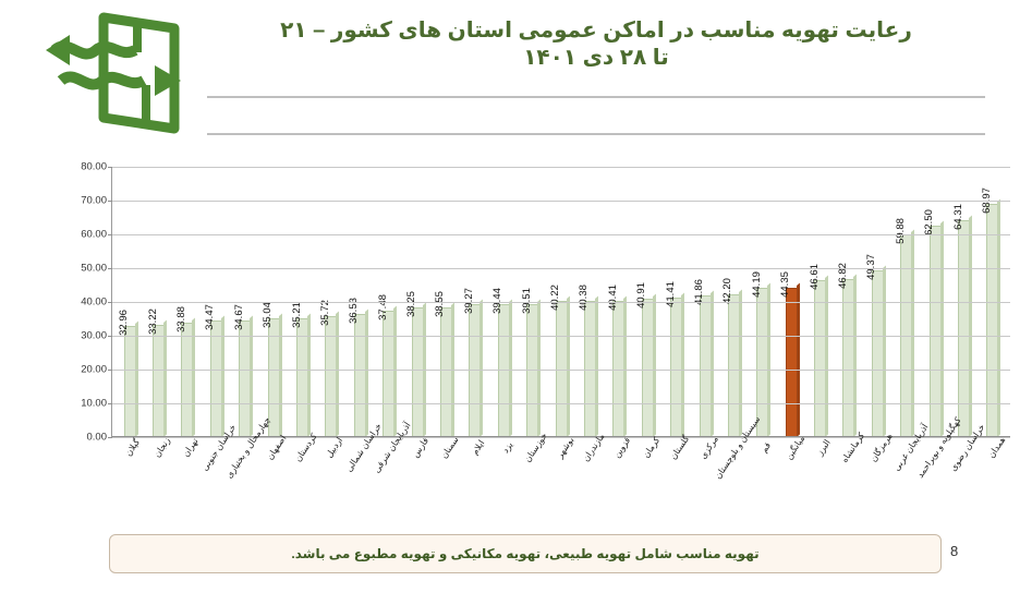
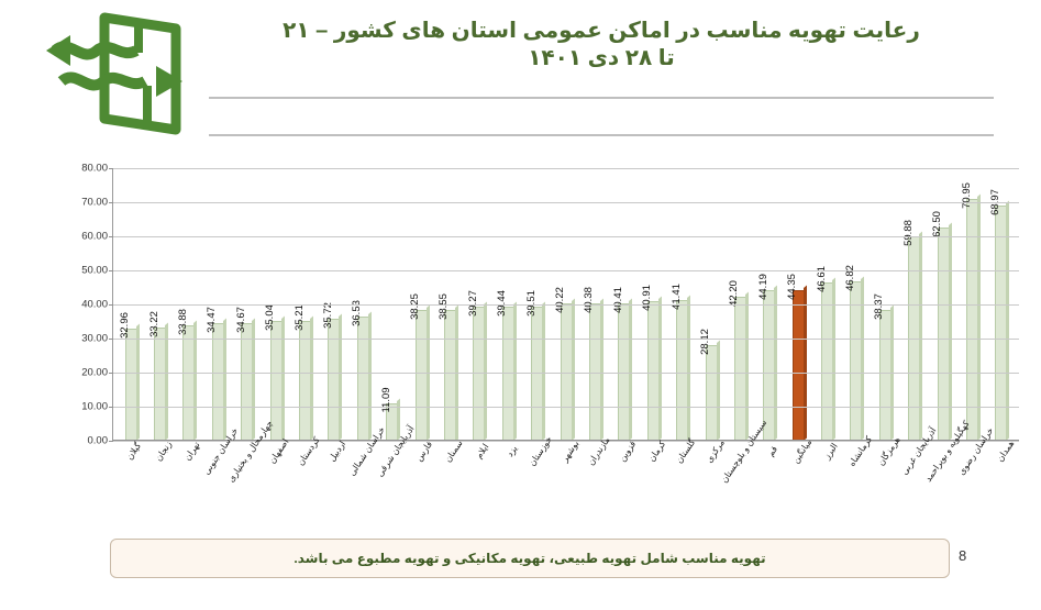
آذربایجان شرقی: 37.48 -> 11.09
مرکزی: 41.86 -> 28.12
هرمزگان: 49.37 -> 38.37
خراسان رضوی: 64.31 -> 70.95
